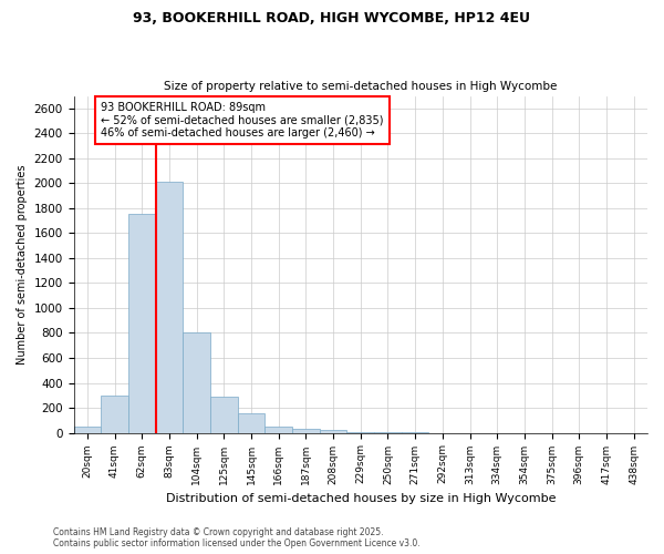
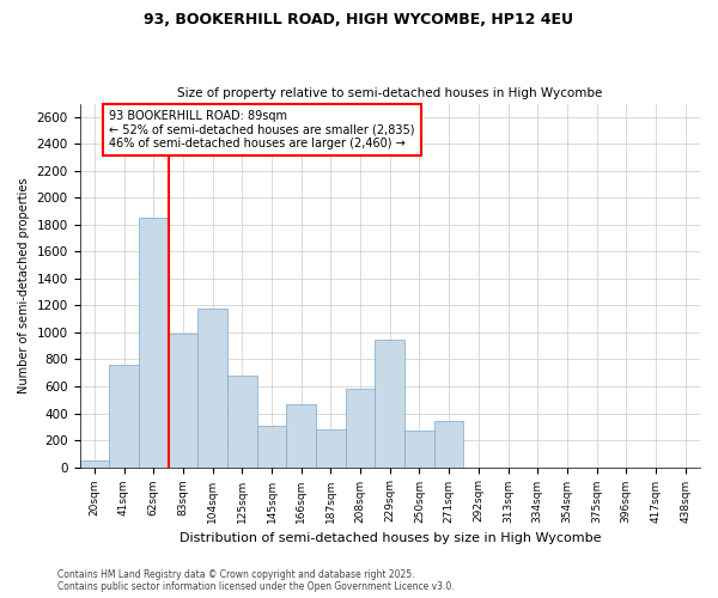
41sqm: 300 -> 760
62sqm: 1760 -> 1850
83sqm: 2010 -> 990
104sqm: 800 -> 1180
125sqm: 290 -> 680
145sqm: 160 -> 310
166sqm: 50 -> 470
187sqm: 40 -> 280
208sqm: 20 -> 580
229sqm: 0 -> 950
250sqm: 0 -> 270
271sqm: 0 -> 340
